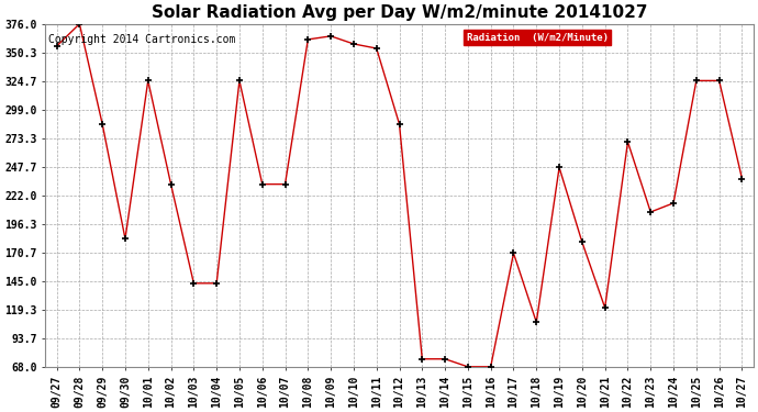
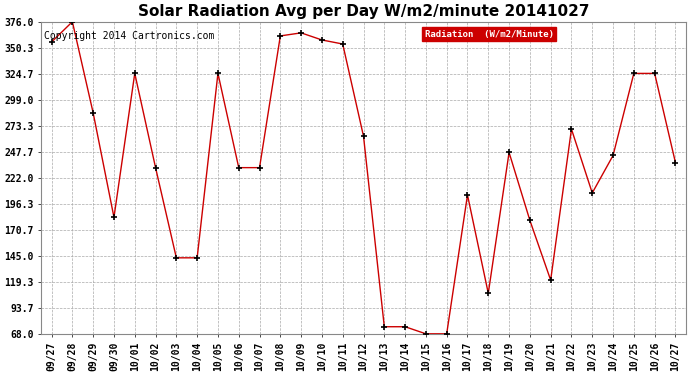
10/12: 286 -> 263
10/17: 170 -> 205
10/24: 215 -> 244
